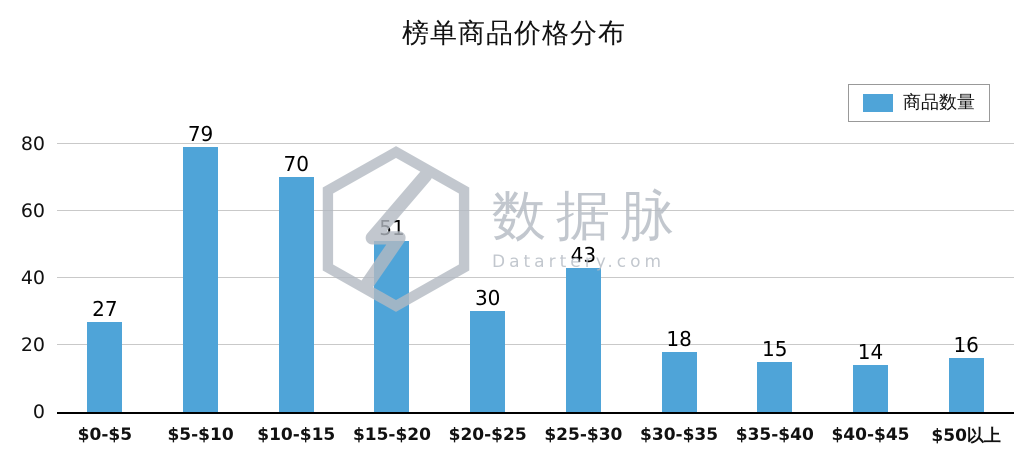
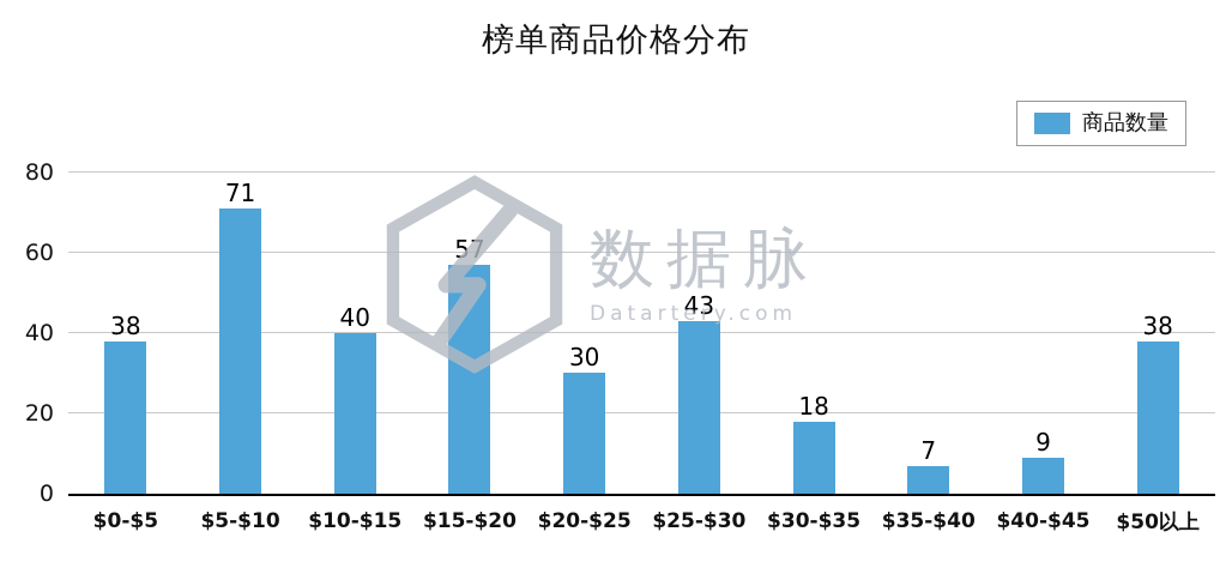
$0-$5: 27 -> 38
$5-$10: 79 -> 71
$10-$15: 70 -> 40
$15-$20: 51 -> 57
$35-$40: 15 -> 7
$40-$45: 14 -> 9
$50以上: 16 -> 38
